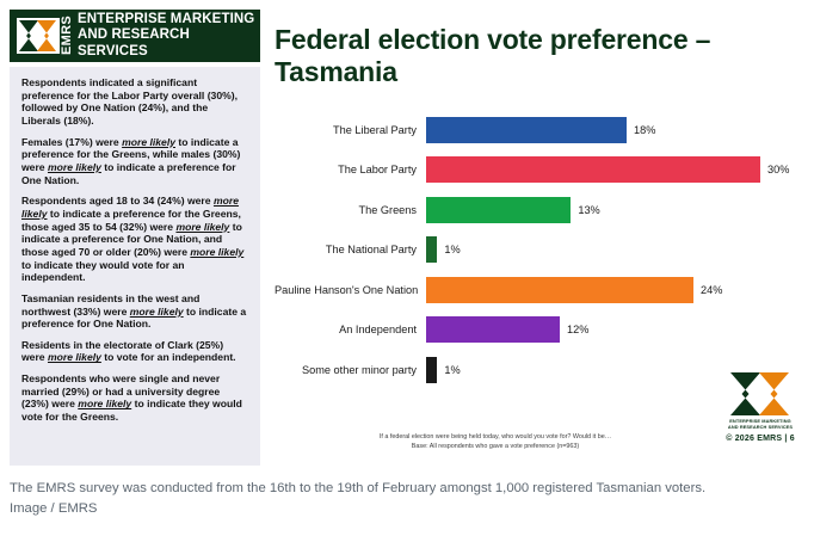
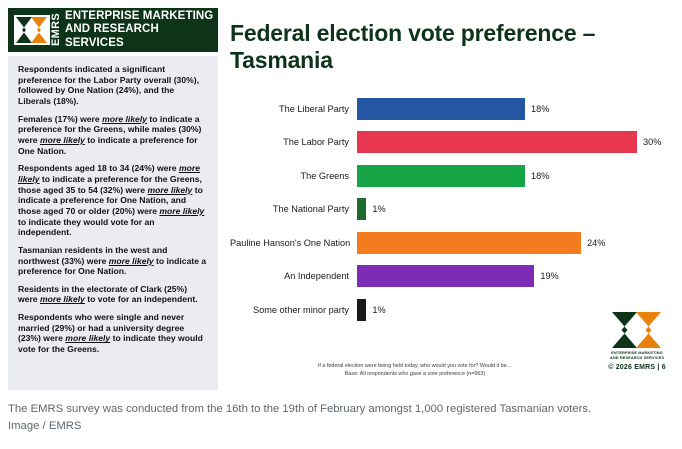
The Greens: 13% -> 18%
An Independent: 12% -> 19%
